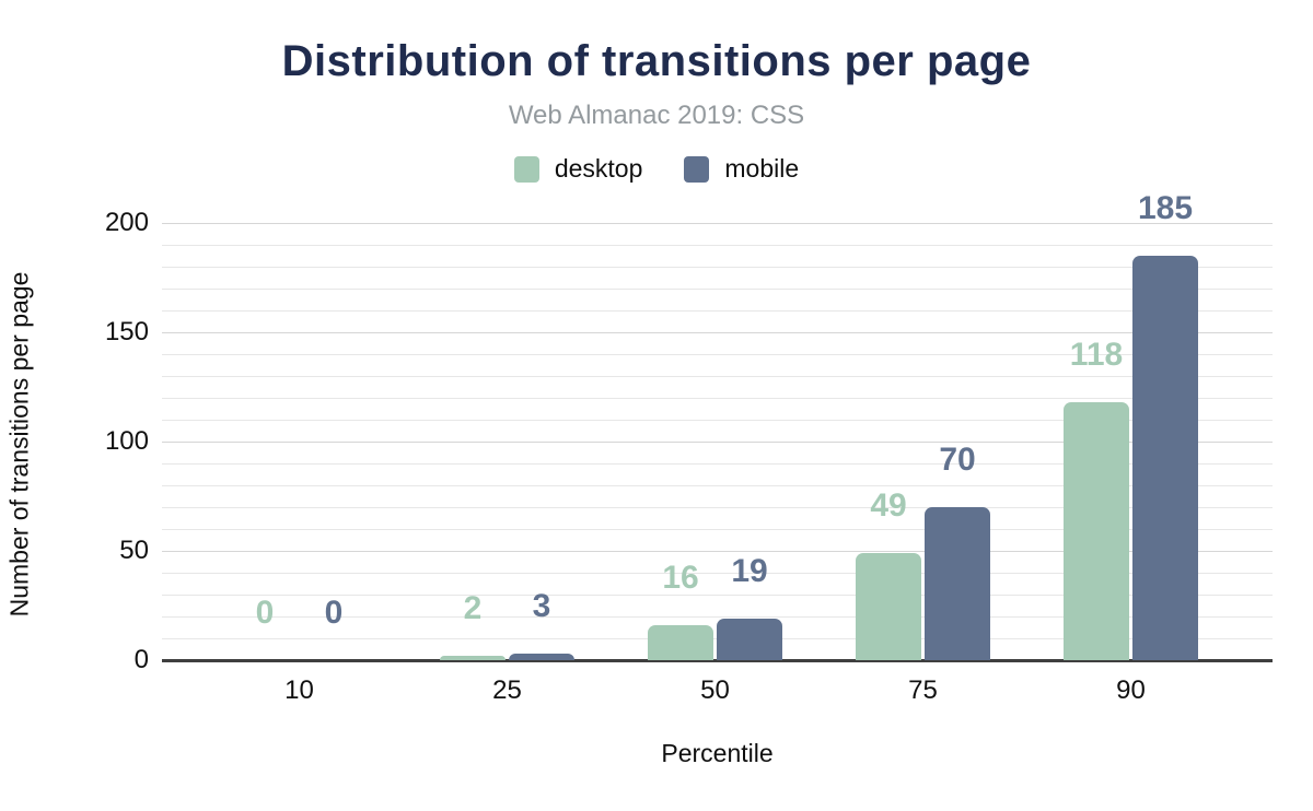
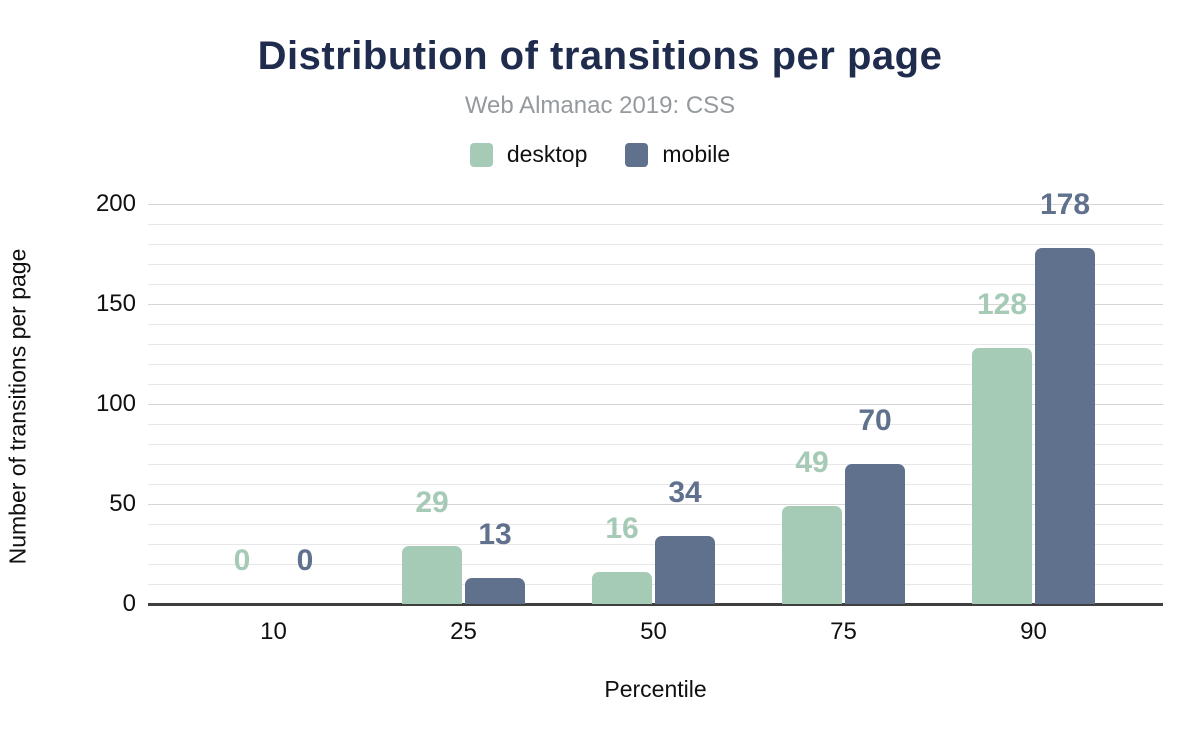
desktop/25: 2 -> 29
mobile/25: 3 -> 13
mobile/50: 19 -> 34
desktop/90: 118 -> 128
mobile/90: 185 -> 178
